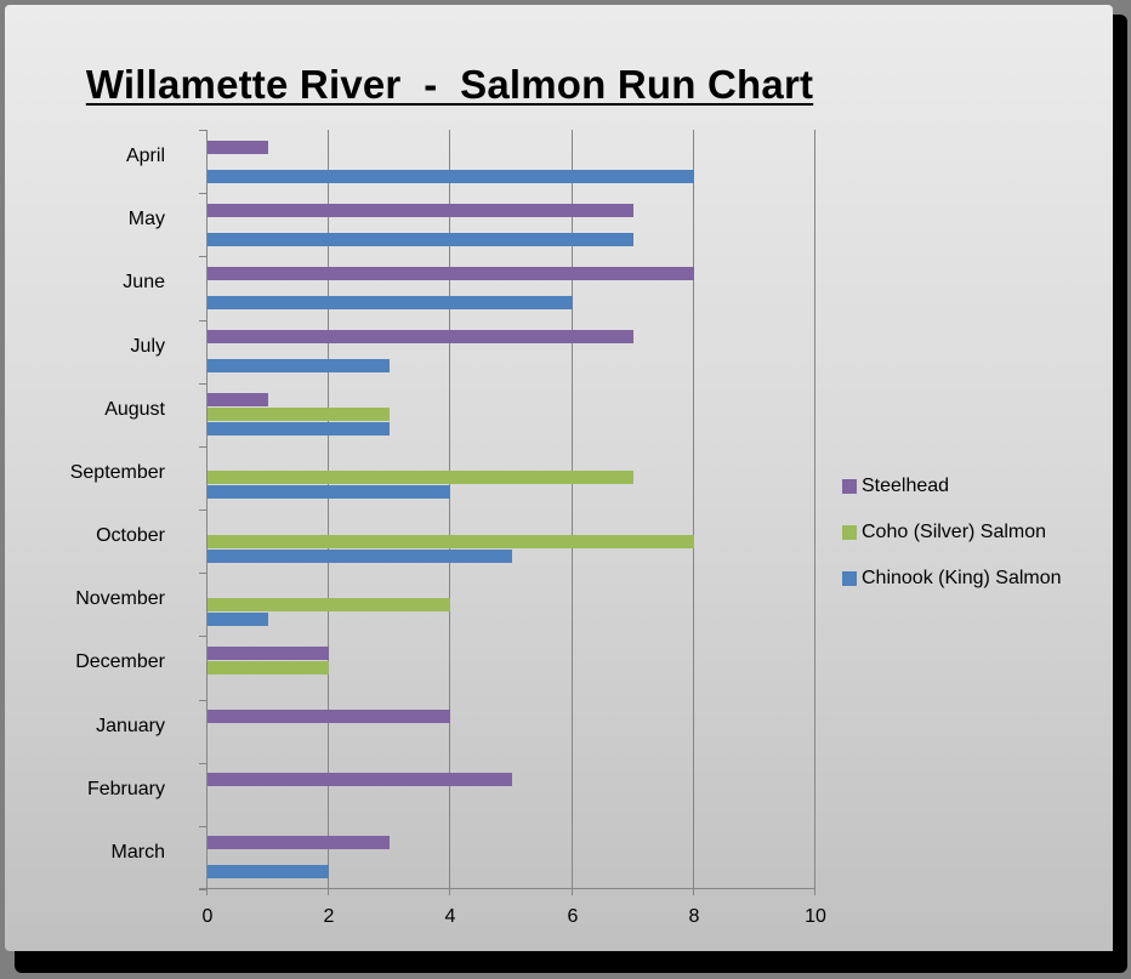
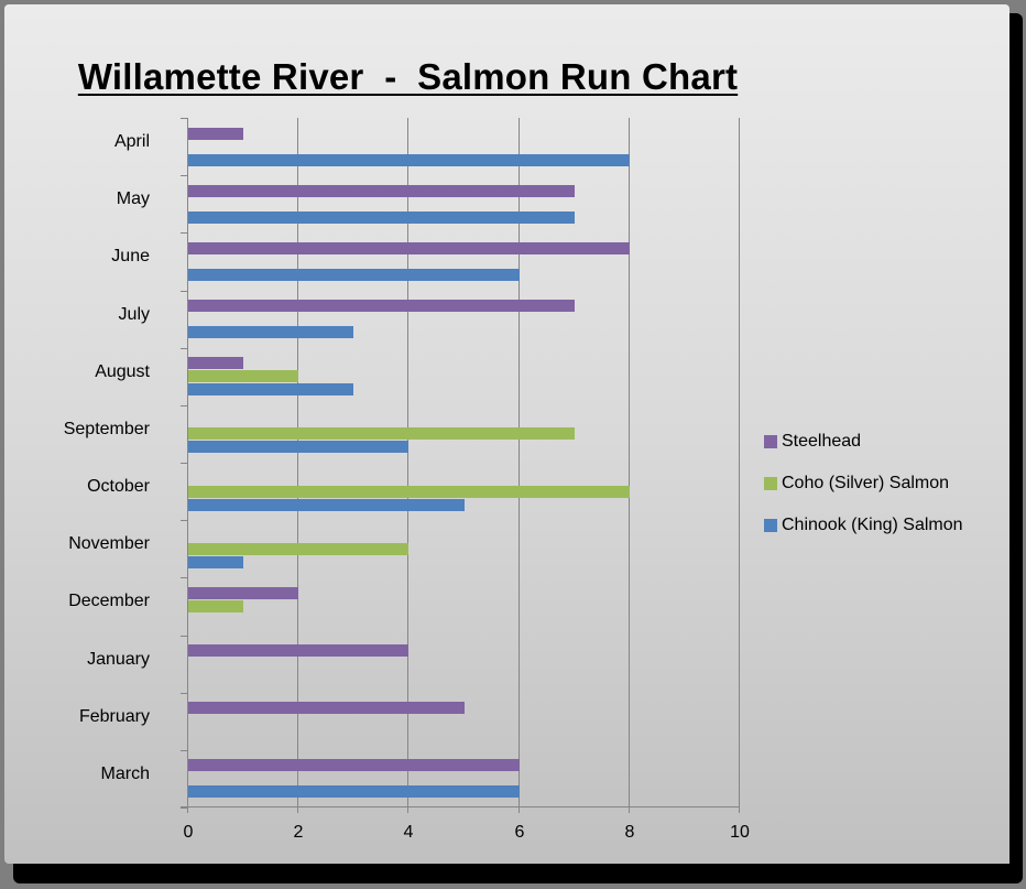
Coho (Silver) Salmon/August: 3 -> 2
Coho (Silver) Salmon/December: 2 -> 1
Steelhead/March: 3 -> 6
Chinook (King) Salmon/March: 2 -> 6
